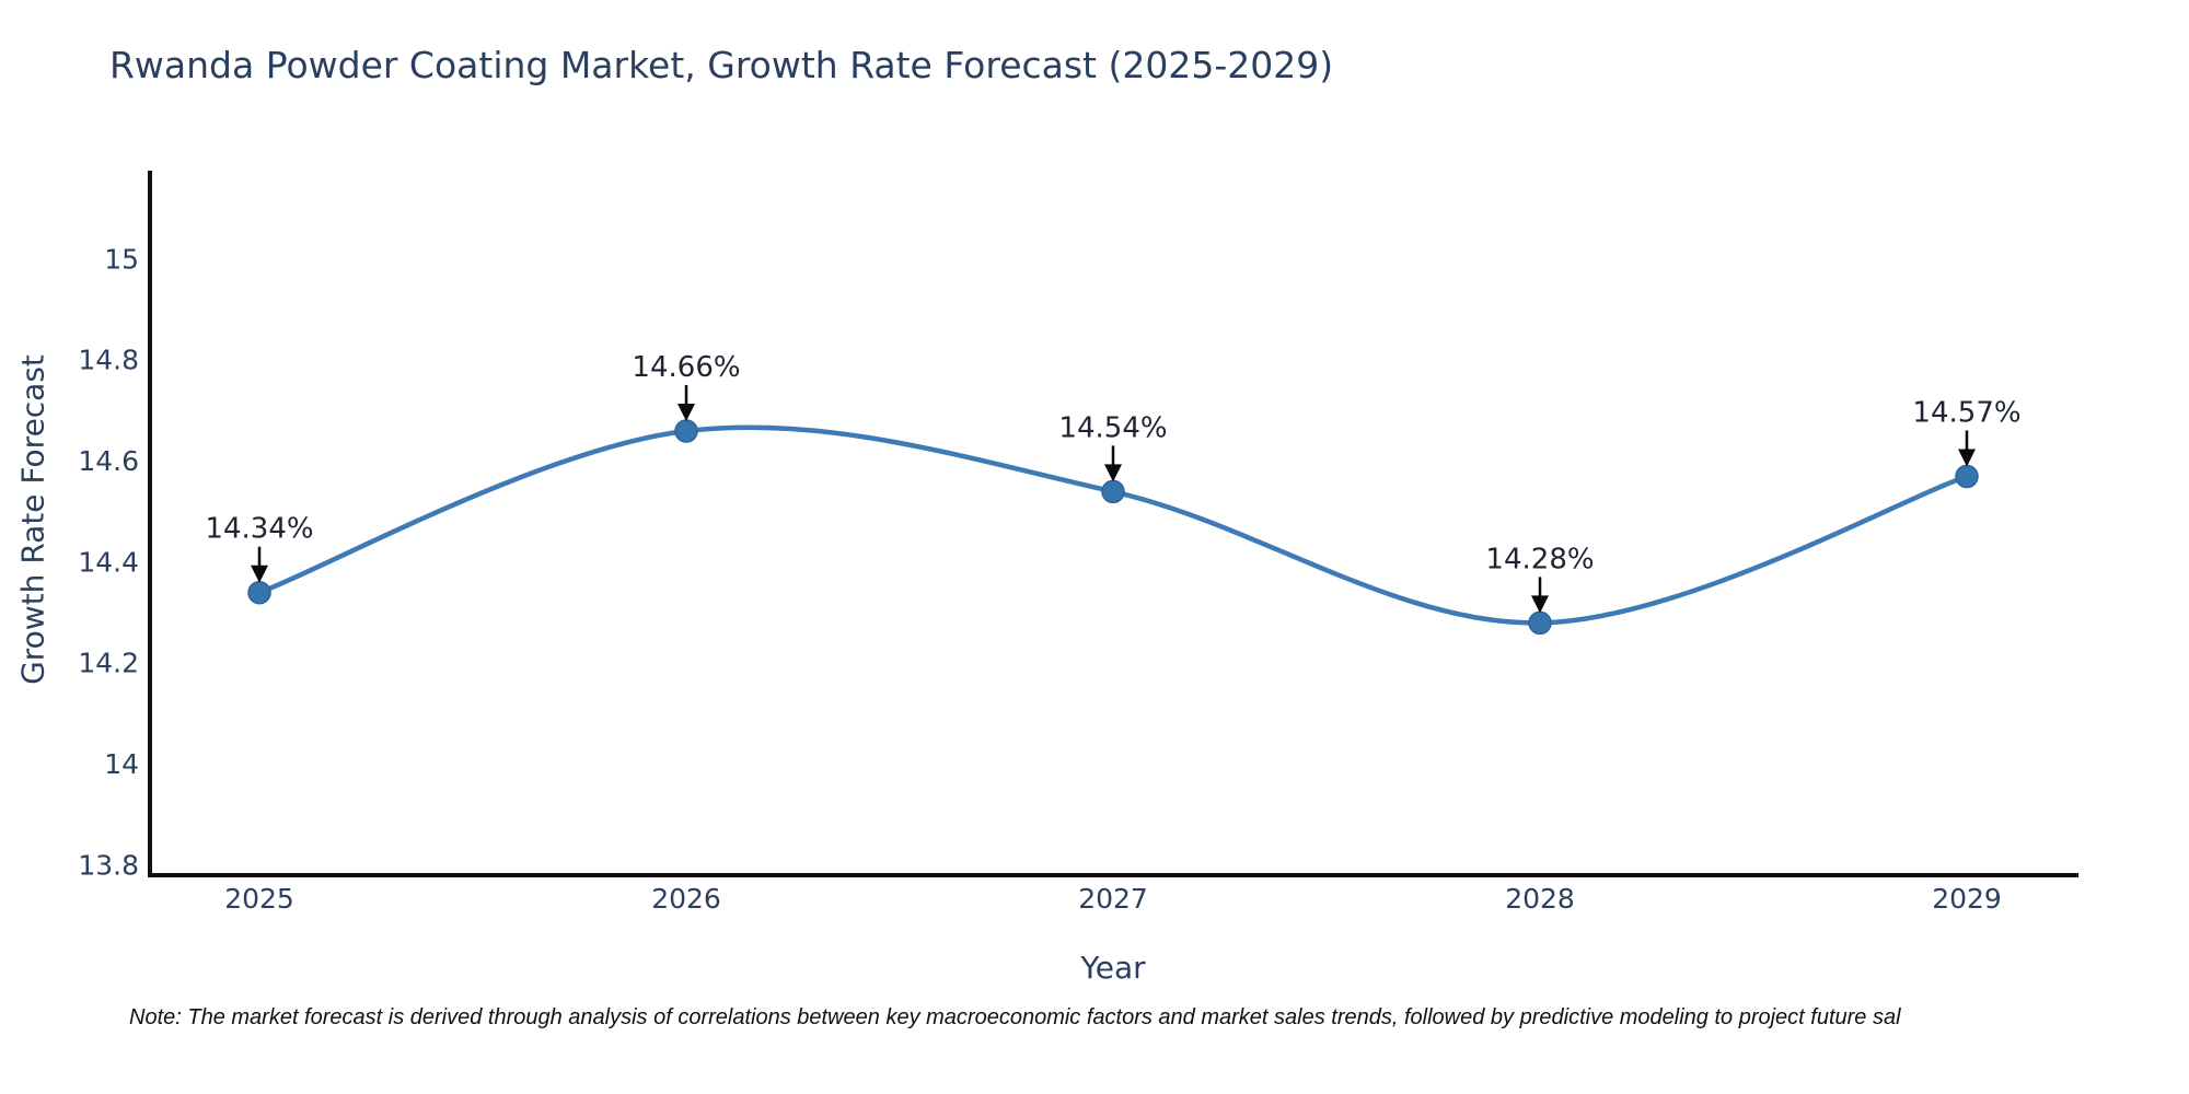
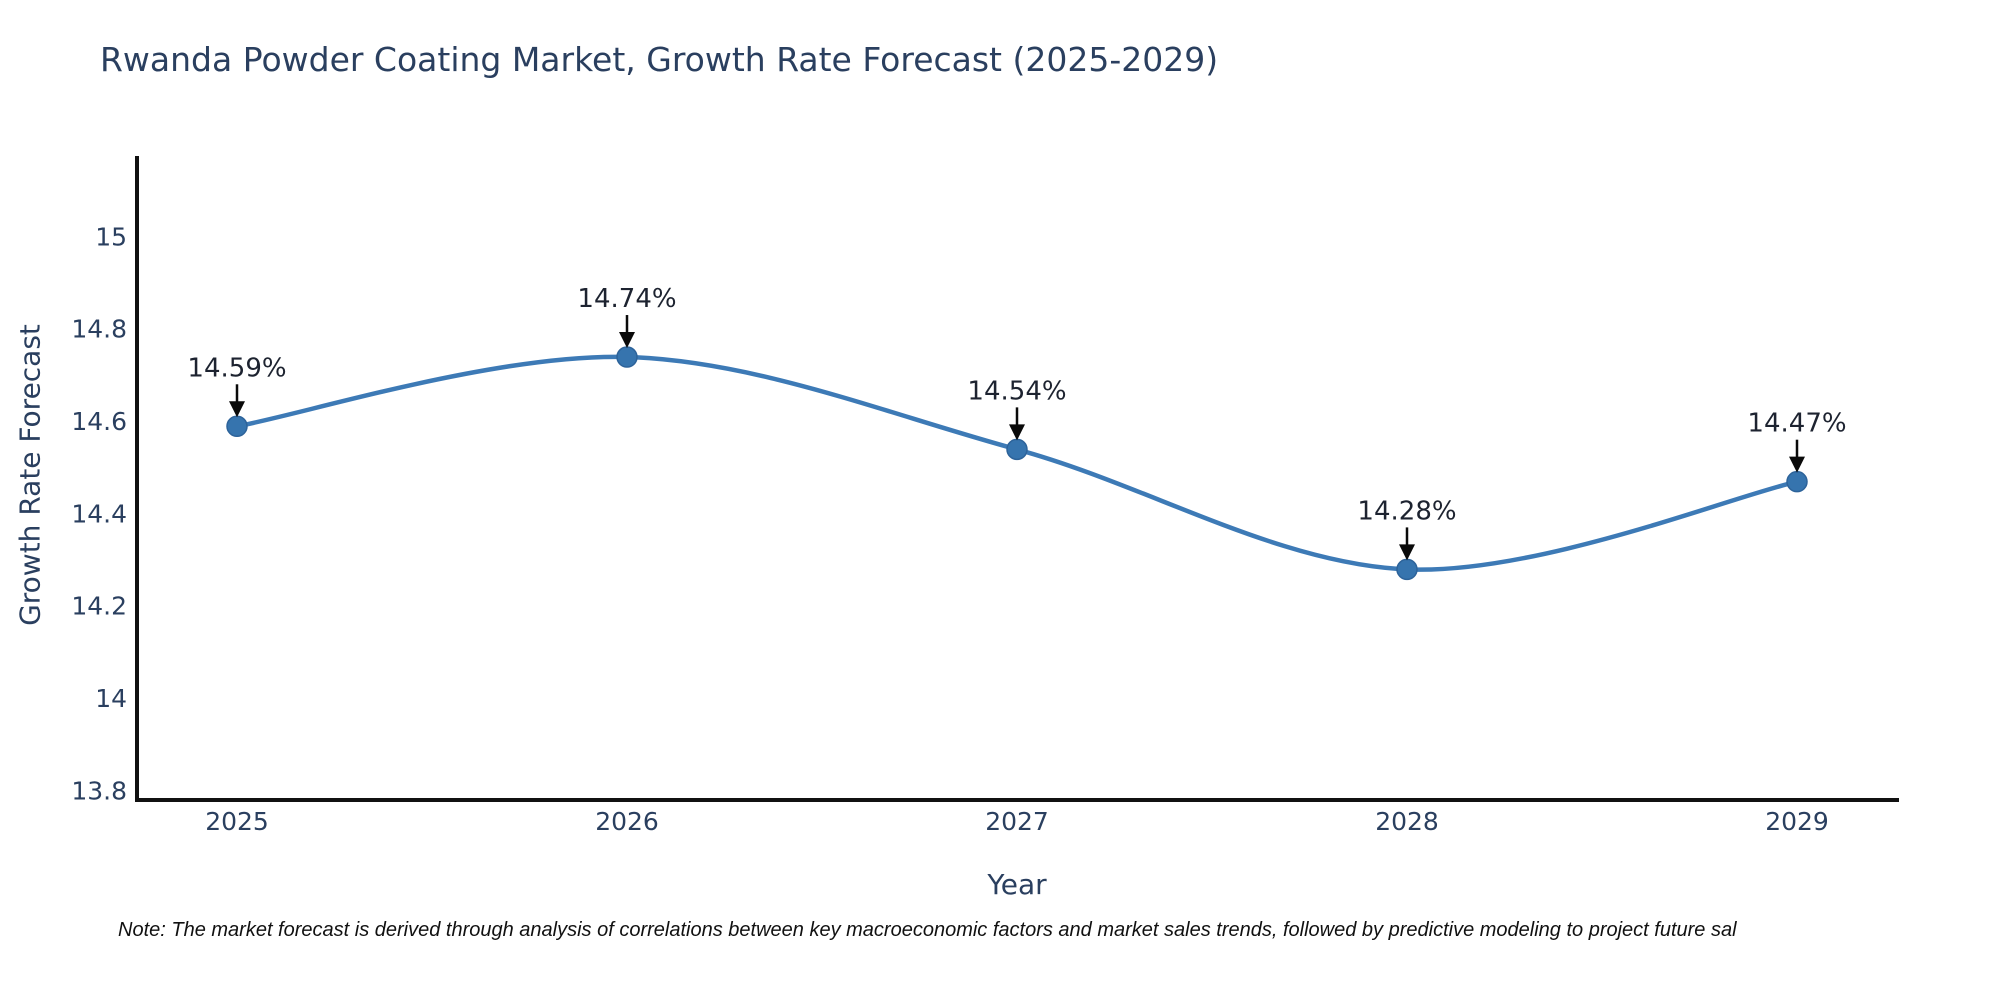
2025: 14.34% -> 14.59%
2026: 14.66% -> 14.74%
2029: 14.57% -> 14.47%
